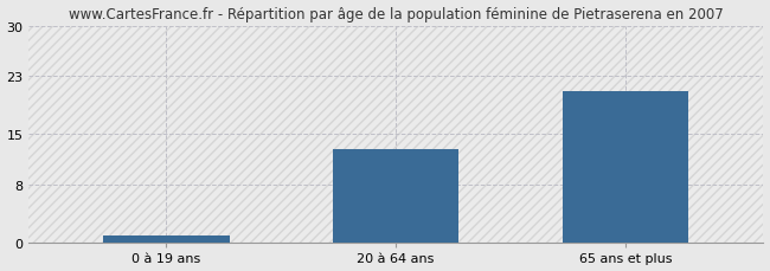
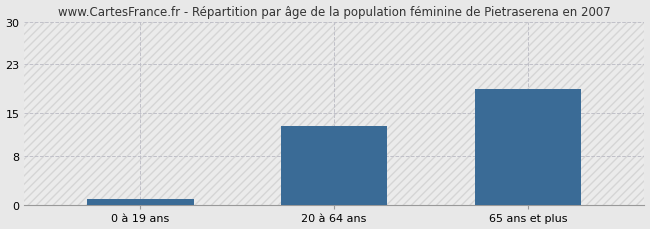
65 ans et plus: 21 -> 19
